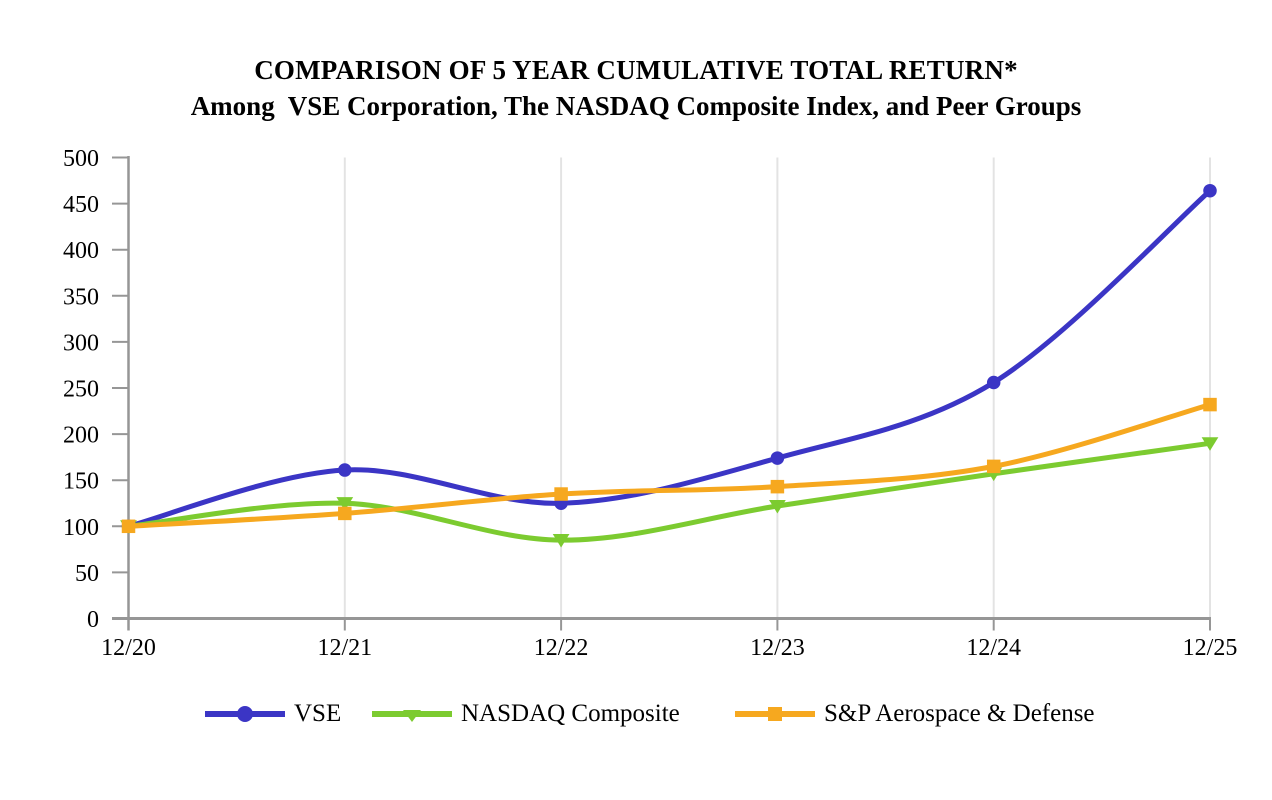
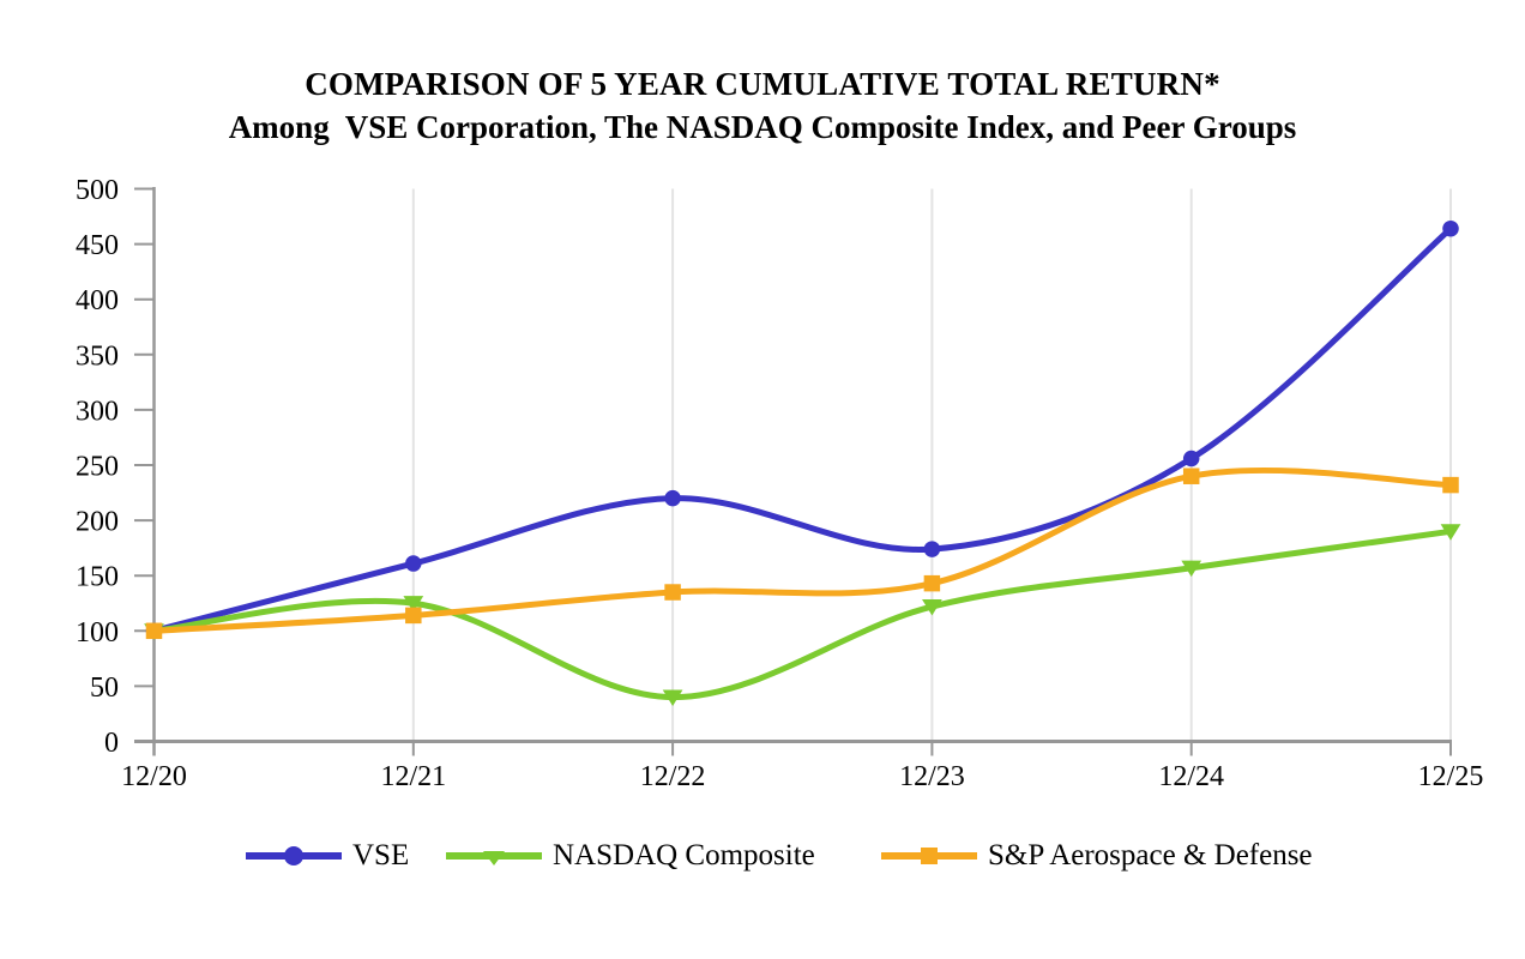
VSE/12/22: 120 -> 220
NASDAQ Composite/12/22: 80 -> 40
S&P Aerospace & Defense/12/24: 160 -> 240
